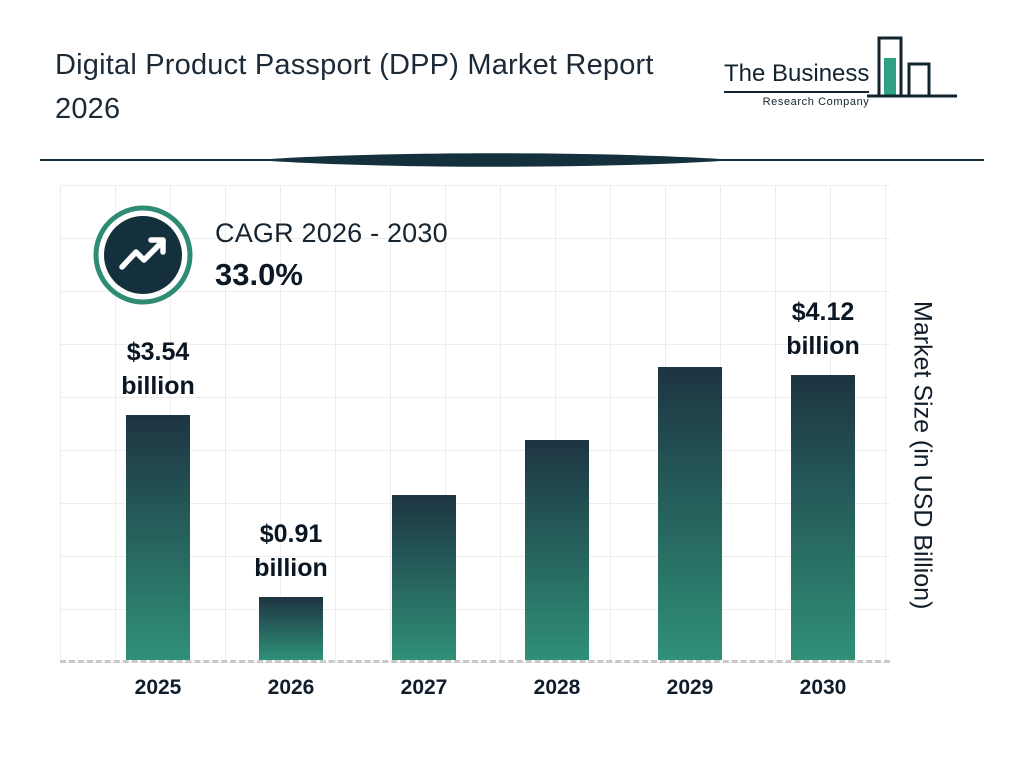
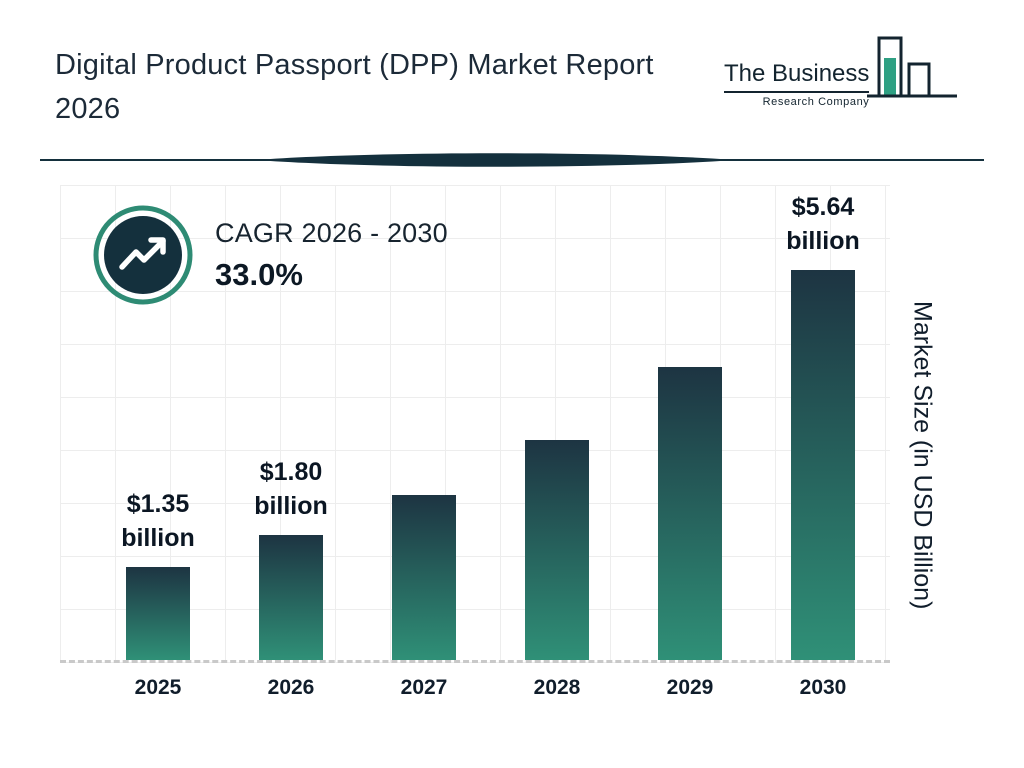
2025: $3.54 -> $1.35
2026: $0.91 -> $1.80
2030: $4.12 -> $5.64
